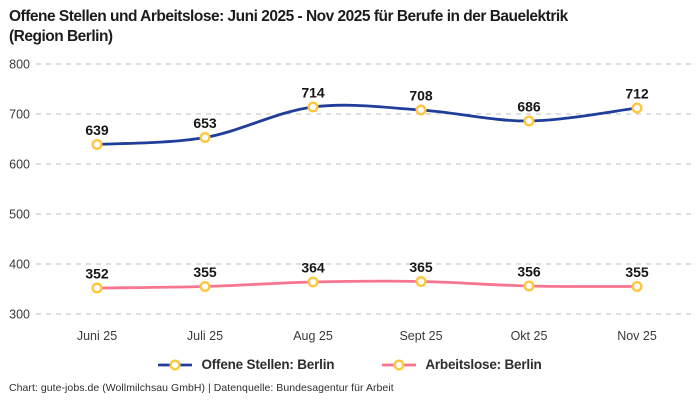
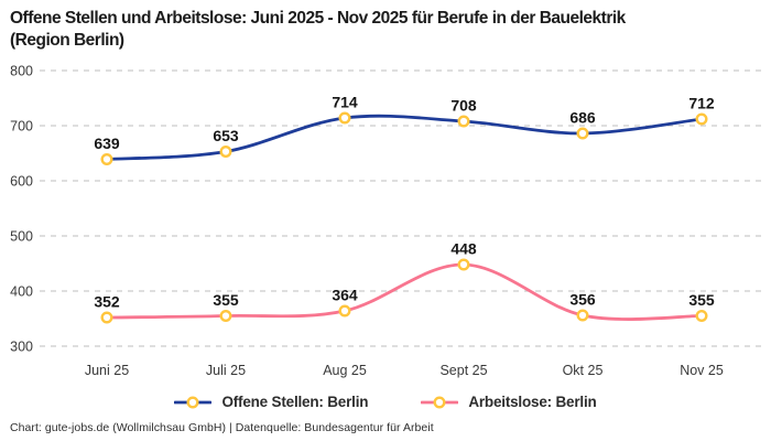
Arbeitslose: Berlin/Sept 25: 365 -> 448
